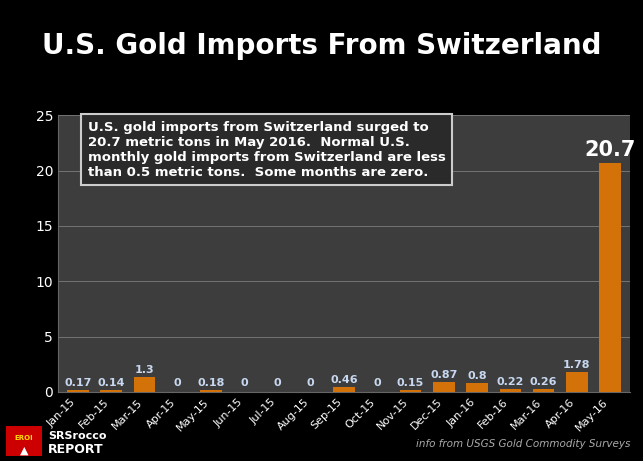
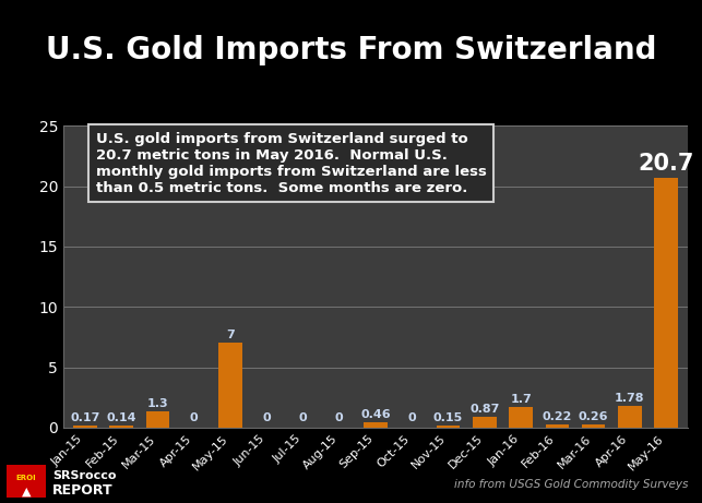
May-15: 0.18 -> 7
Jan-16: 0.8 -> 1.7
